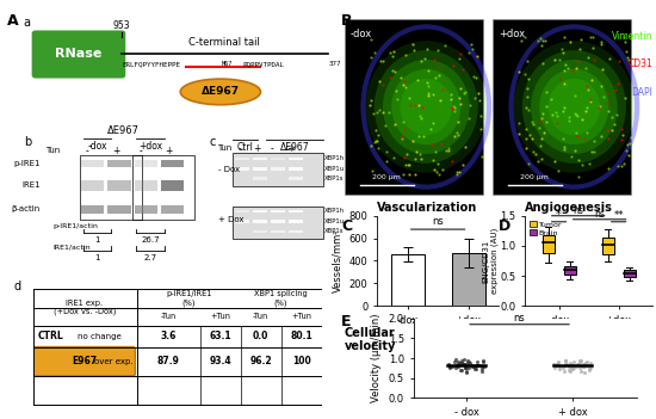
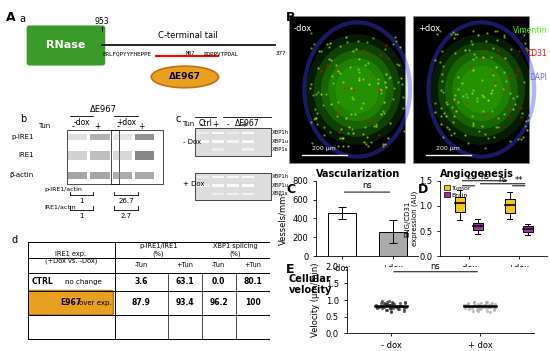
Vascularization/+dox: 470 -> 260
